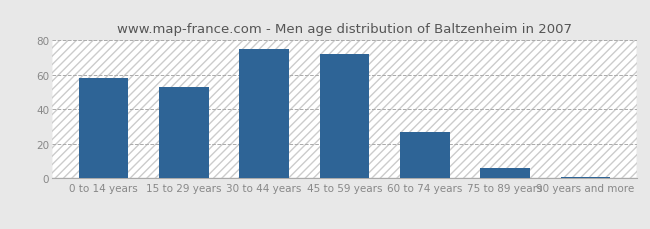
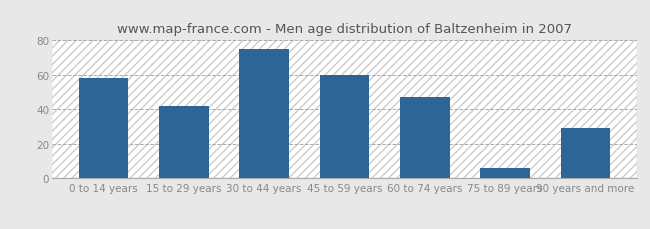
15 to 29 years: 53 -> 42
45 to 59 years: 72 -> 60
60 to 74 years: 27 -> 47
90 years and more: 1 -> 29
